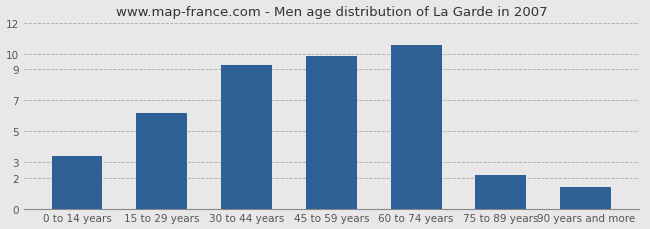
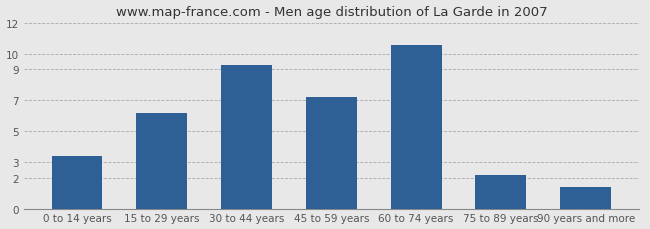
45 to 59 years: 9.8 -> 7.2
